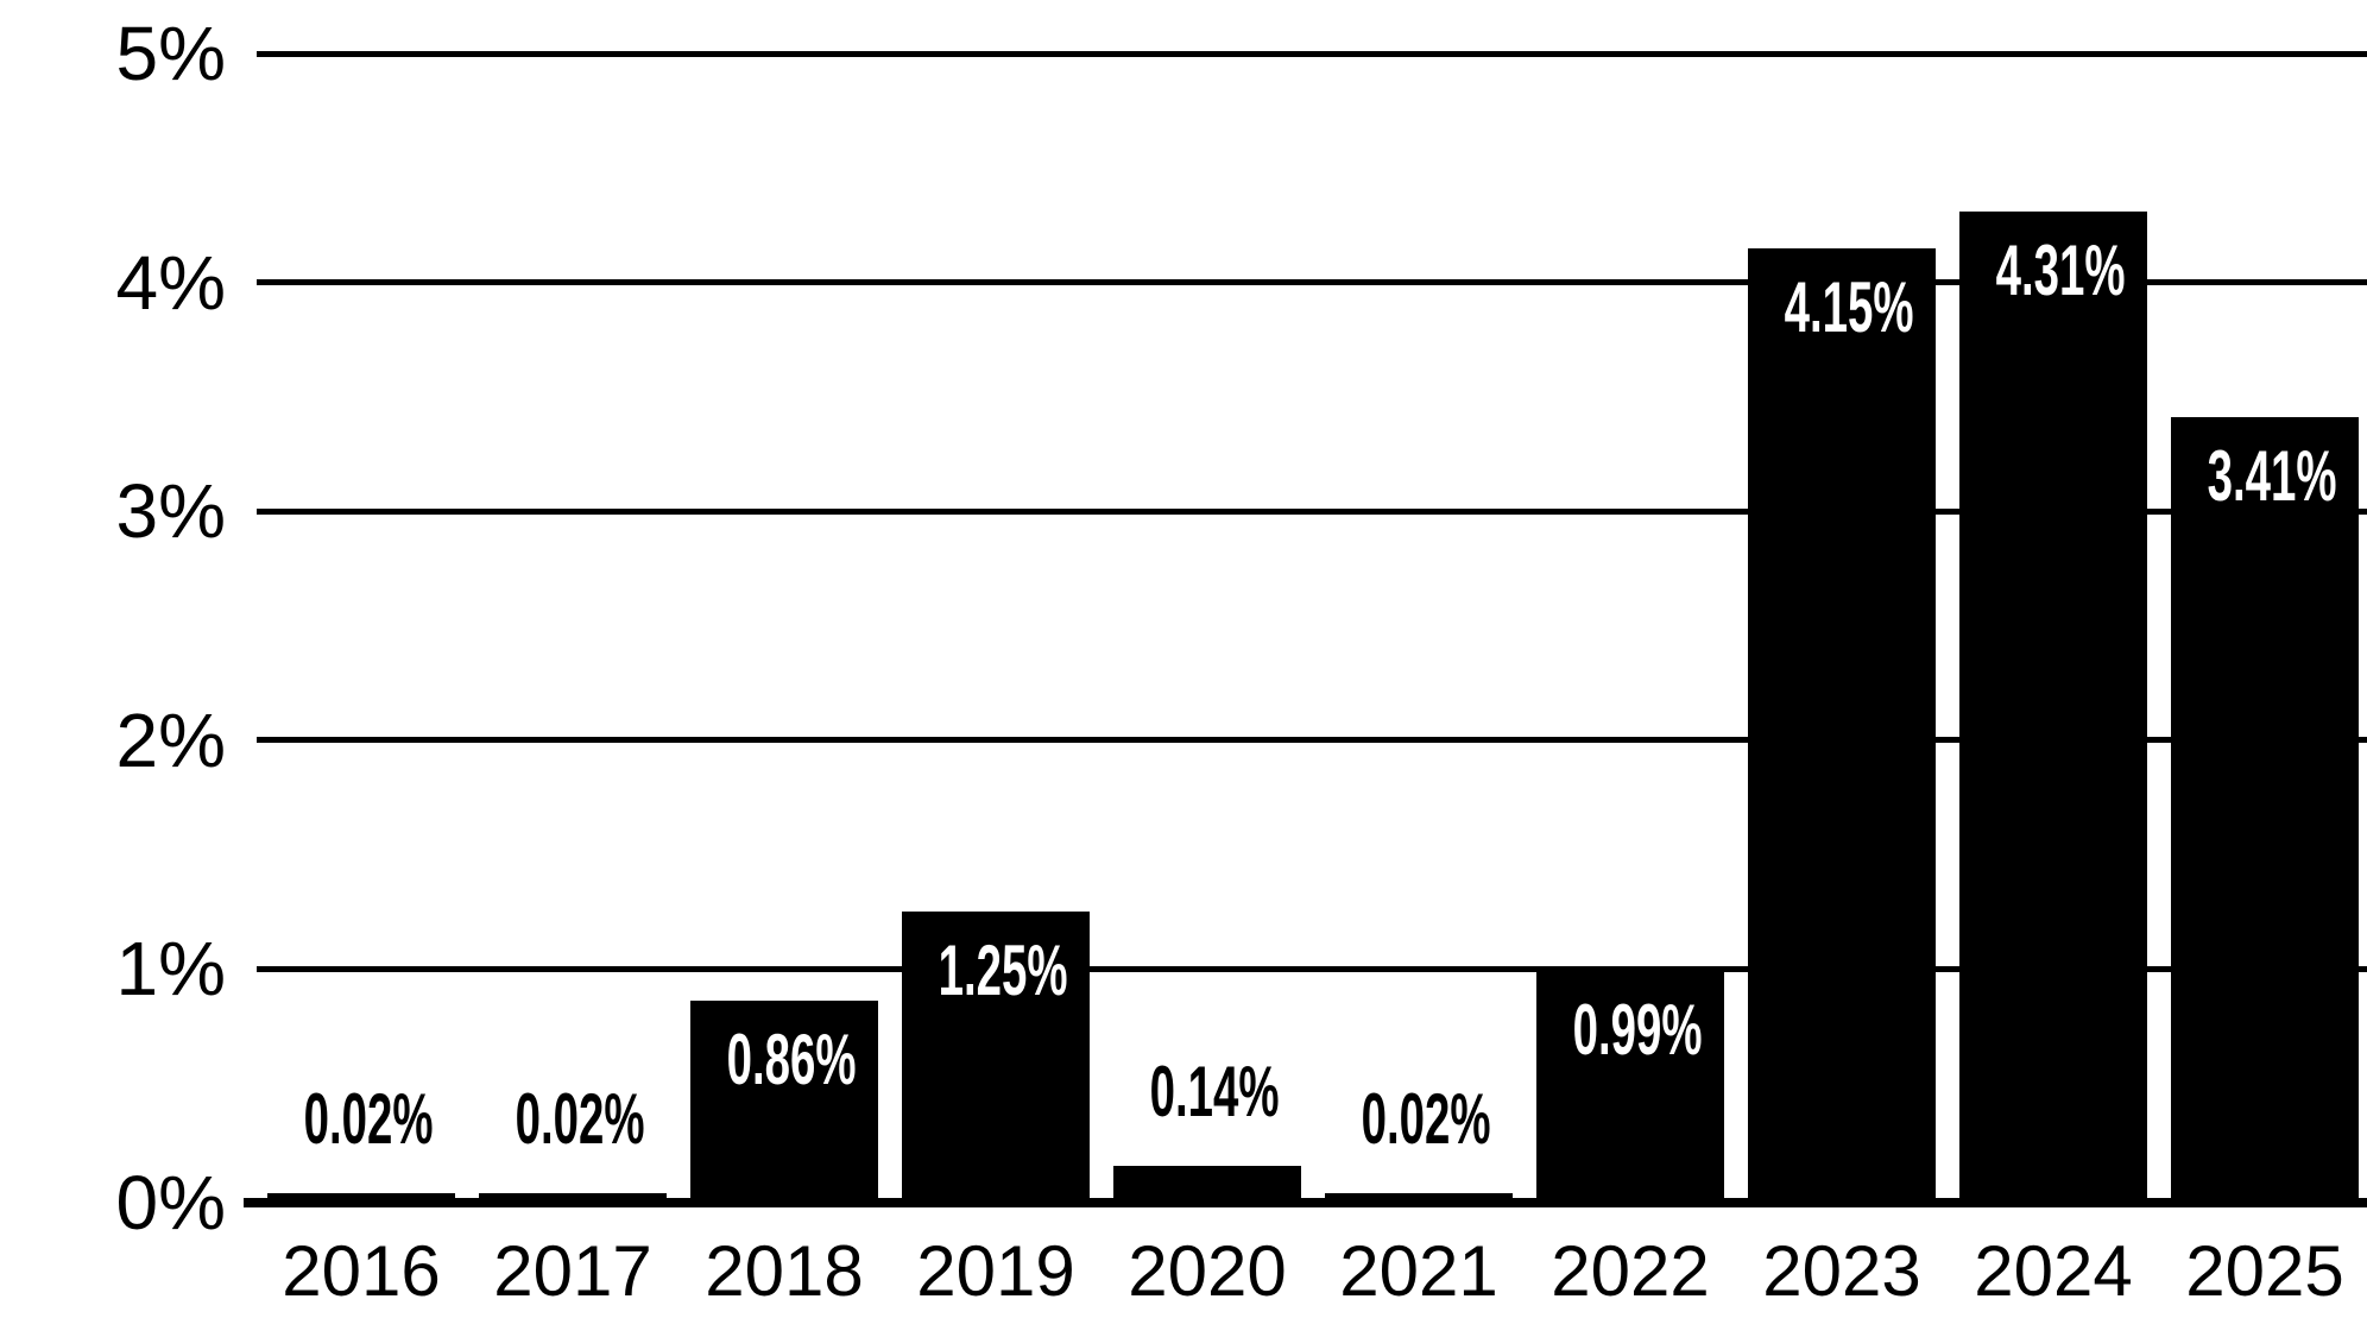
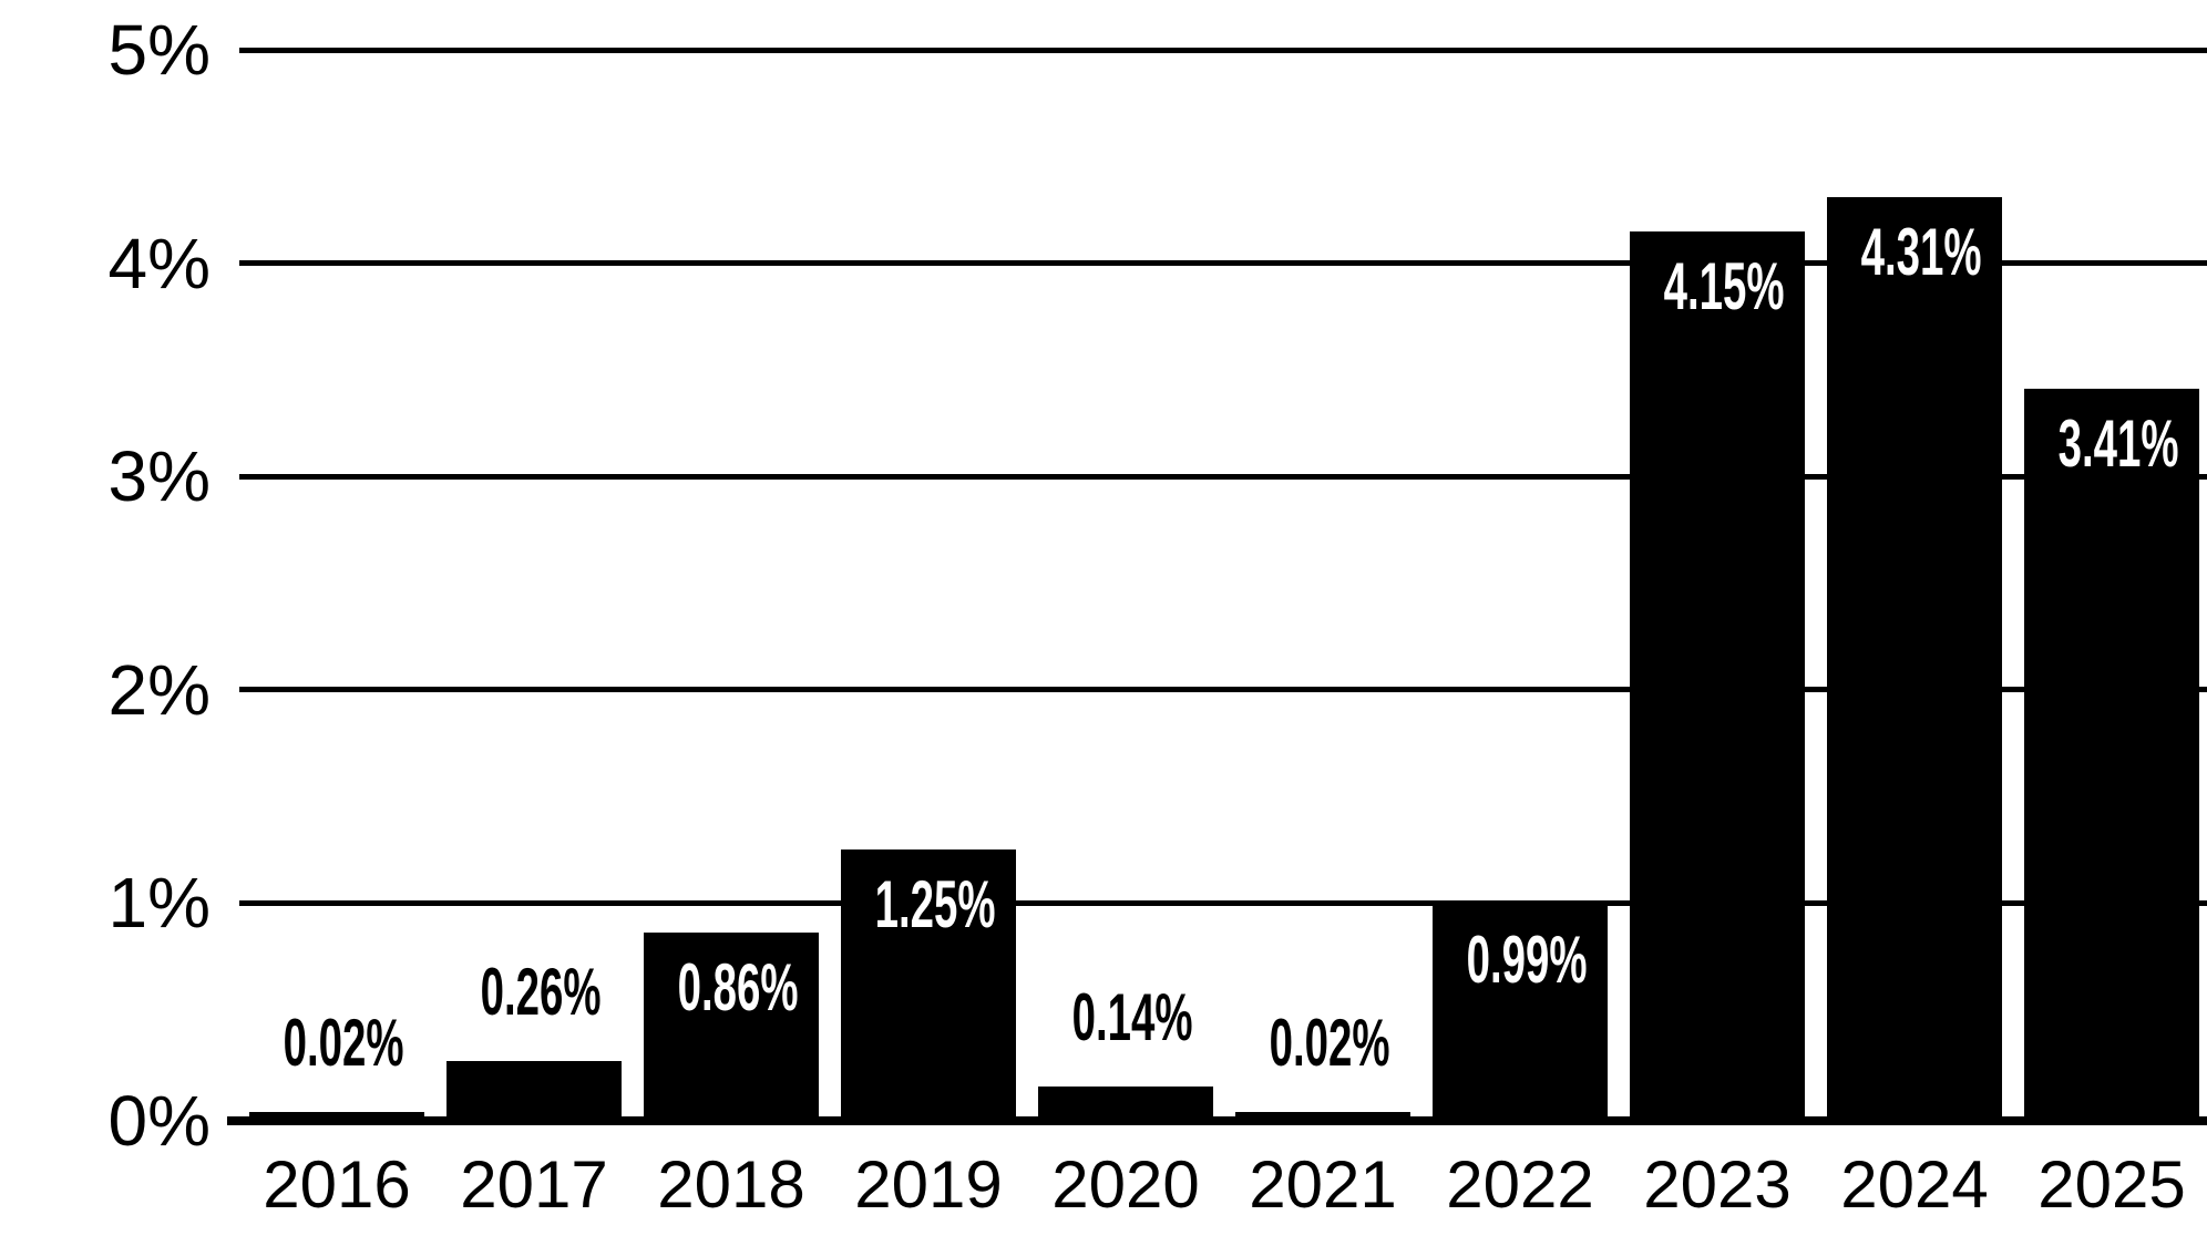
2017: 0.02% -> 0.26%
